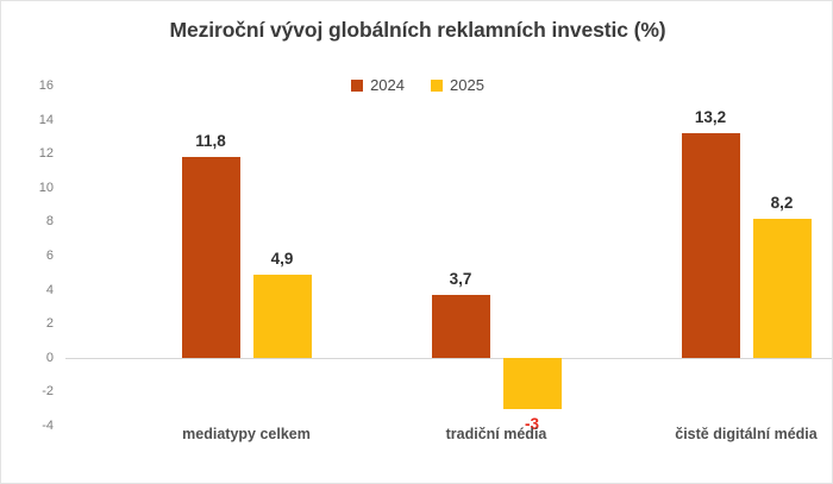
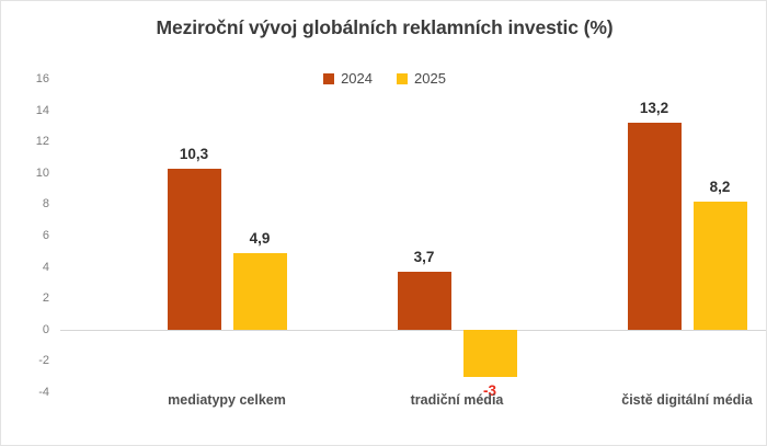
2024/mediatypy celkem: 11,8 -> 10,3
